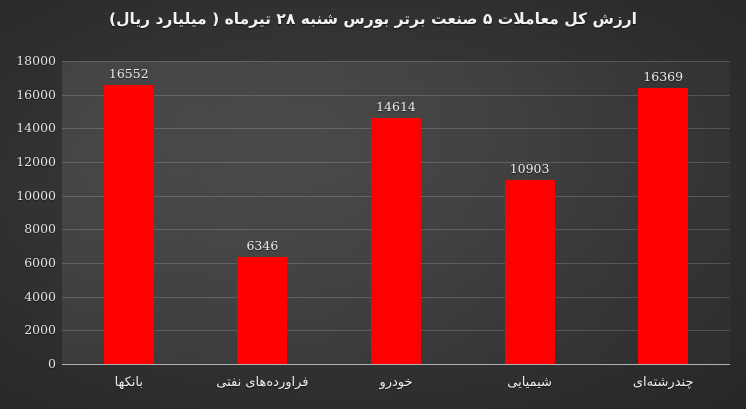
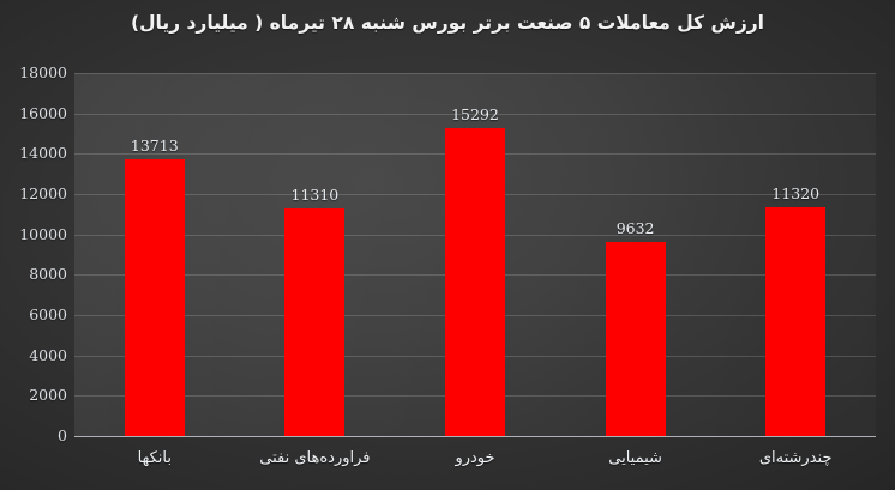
بانکها: 16552 -> 13713
فراورده‌های نفتی: 6346 -> 11310
خودرو: 14614 -> 15292
شیمیایی: 10903 -> 9632
چندرشته‌ای: 16369 -> 11320
